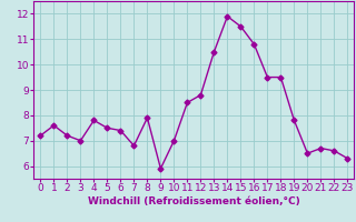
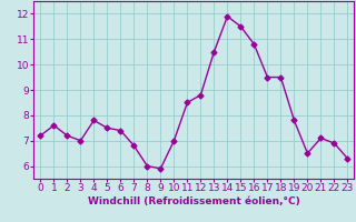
8: 7.9 -> 6.0
21: 6.7 -> 7.1
22: 6.6 -> 6.9
